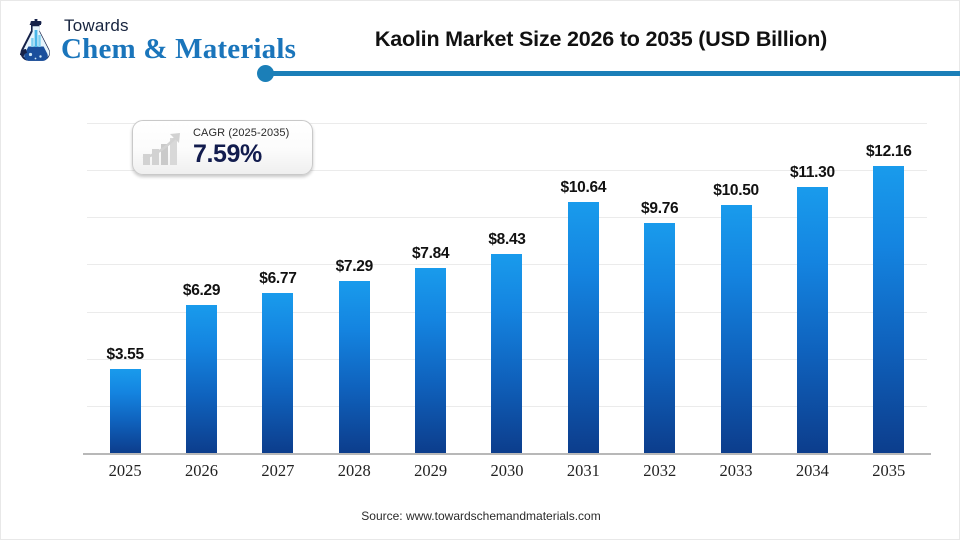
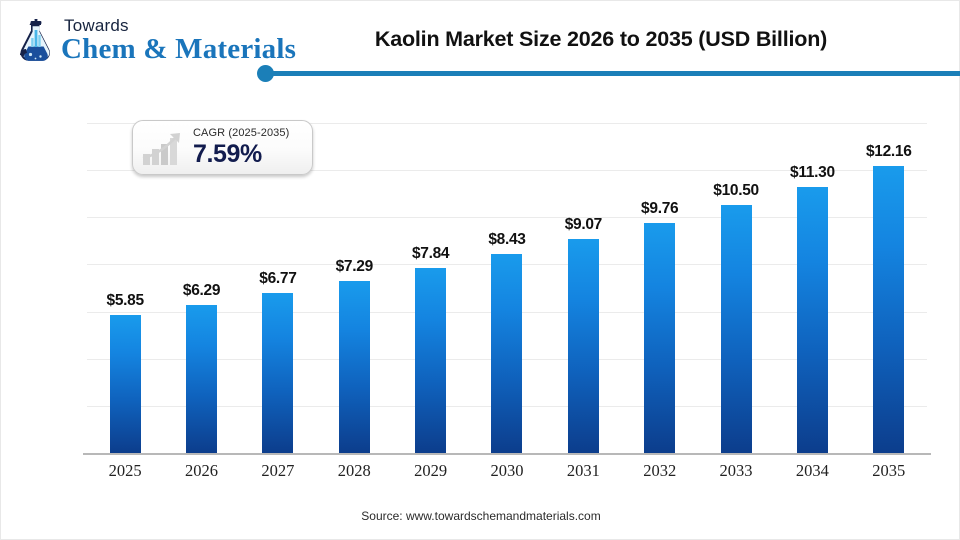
2025: $3.55 -> $5.85
2031: $10.64 -> $9.07
